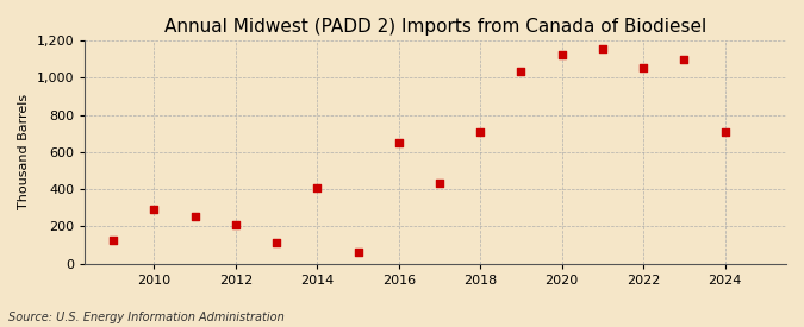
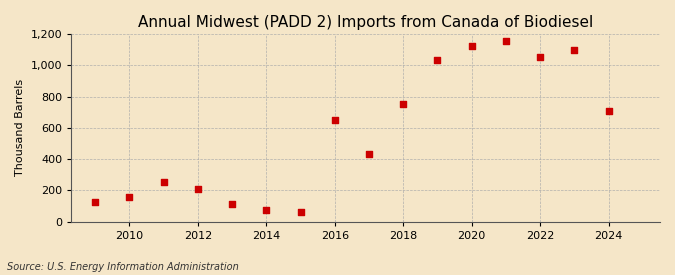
2010: 290 -> 160
2014: 410 -> 80
2018: 710 -> 760
